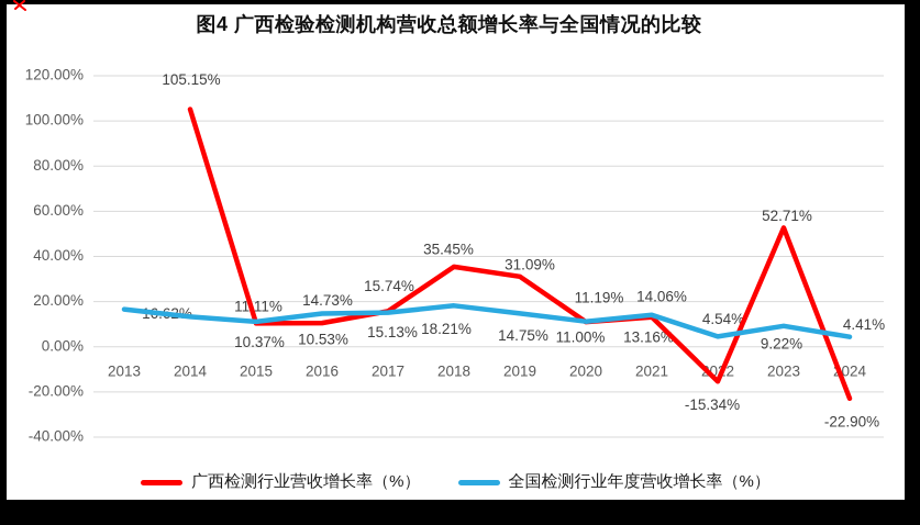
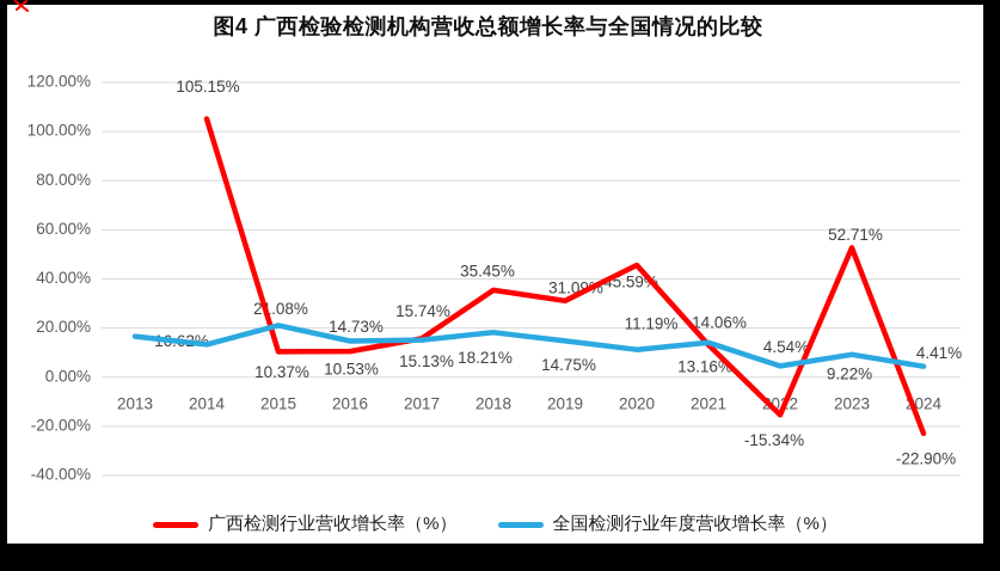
全国检测行业年度营收增长率（%）/2015: 11.11% -> 21.08%
广西检测行业营收增长率（%）/2020: 11.00% -> 45.59%
